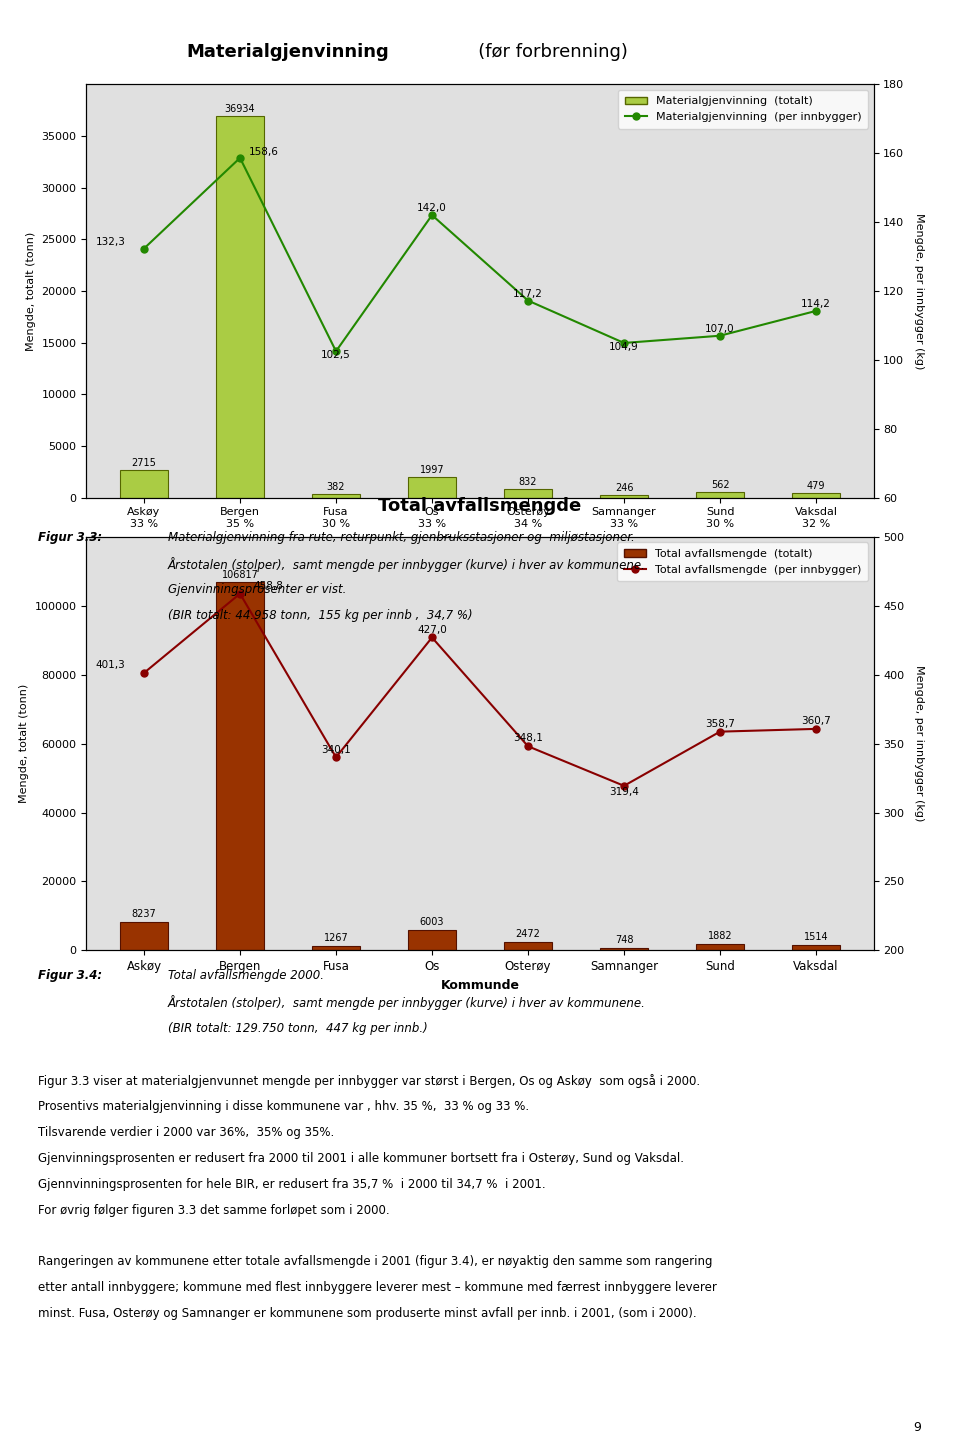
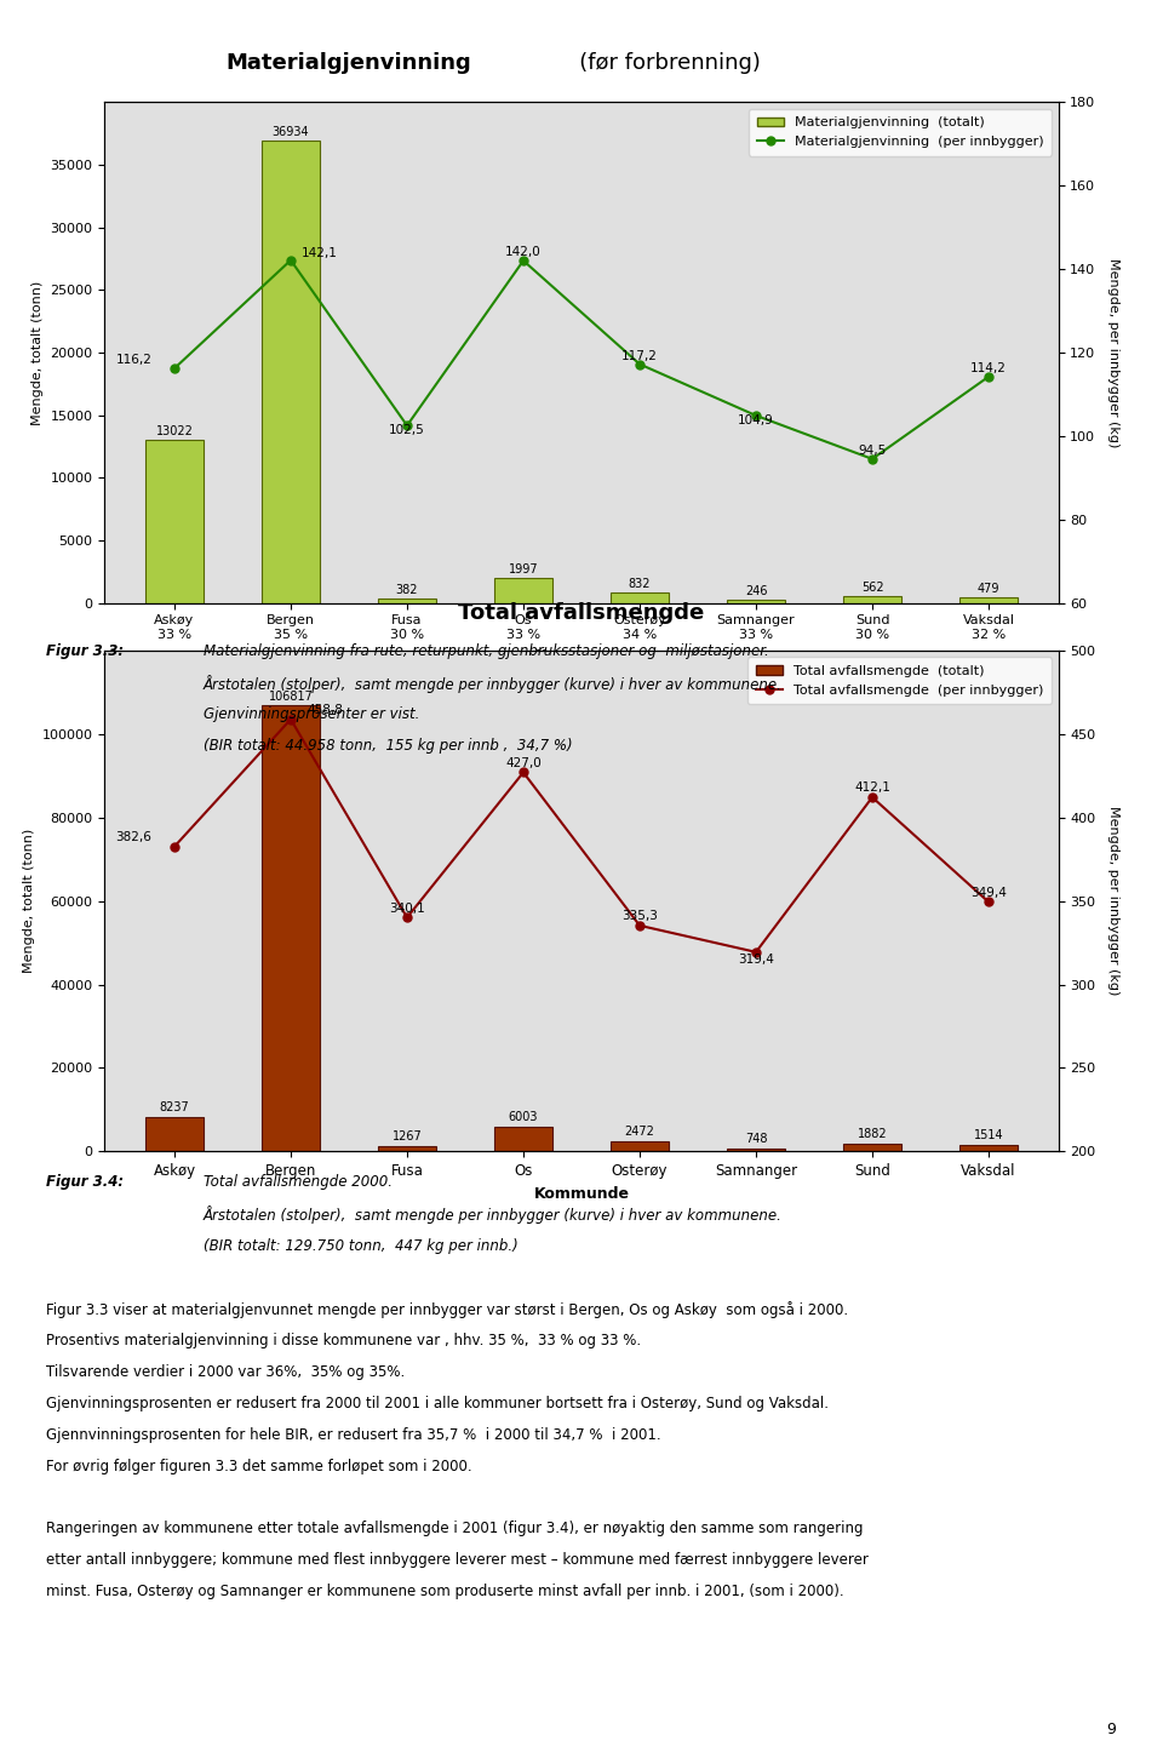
Materialgjenvinning (totalt)/Askøy 33 %: 2715 -> 13022
Materialgjenvinning (per innbygger)/Askøy 33 %: 132,3 -> 116,2
Materialgjenvinning (per innbygger)/Bergen 35 %: 158,6 -> 142,1
Materialgjenvinning (per innbygger)/Sund 30 %: 107,0 -> 94,5
Total avfallsmengde (per innbygger)/Askøy: 401,3 -> 382,6
Total avfallsmengde (per innbygger)/Osterøy: 348,1 -> 335,3
Total avfallsmengde (per innbygger)/Sund: 358,7 -> 412,1
Total avfallsmengde (per innbygger)/Vaksdal: 360,7 -> 349,4
